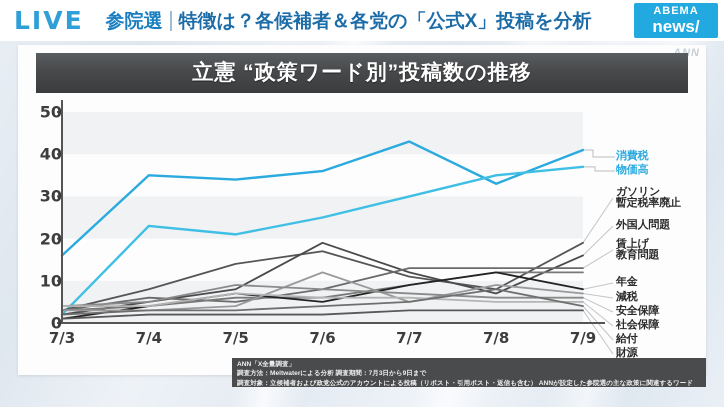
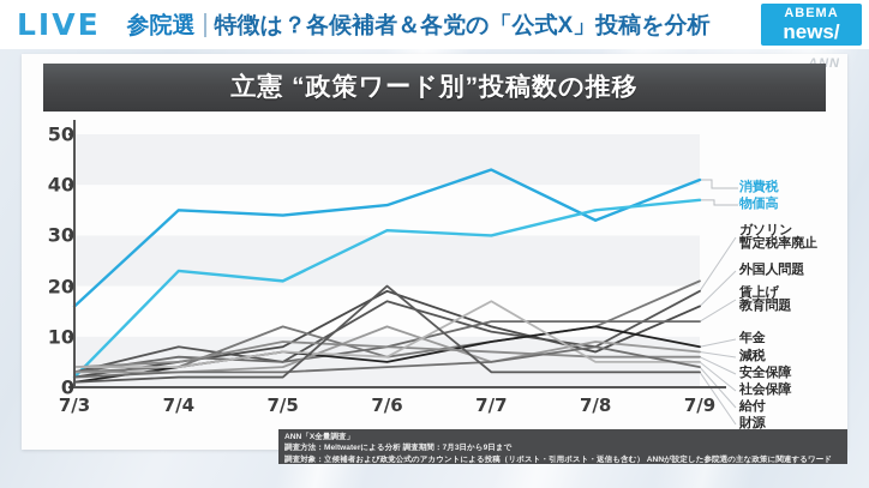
ガソリン暫定税率廃止/7/5: 14 -> 5
教育問題/7/5: 6 -> 12
物価高/7/6: 25 -> 31
財源/7/6: 2 -> 20
社会保障/7/7: 6 -> 17
教育問題/7/9: 12 -> 21
